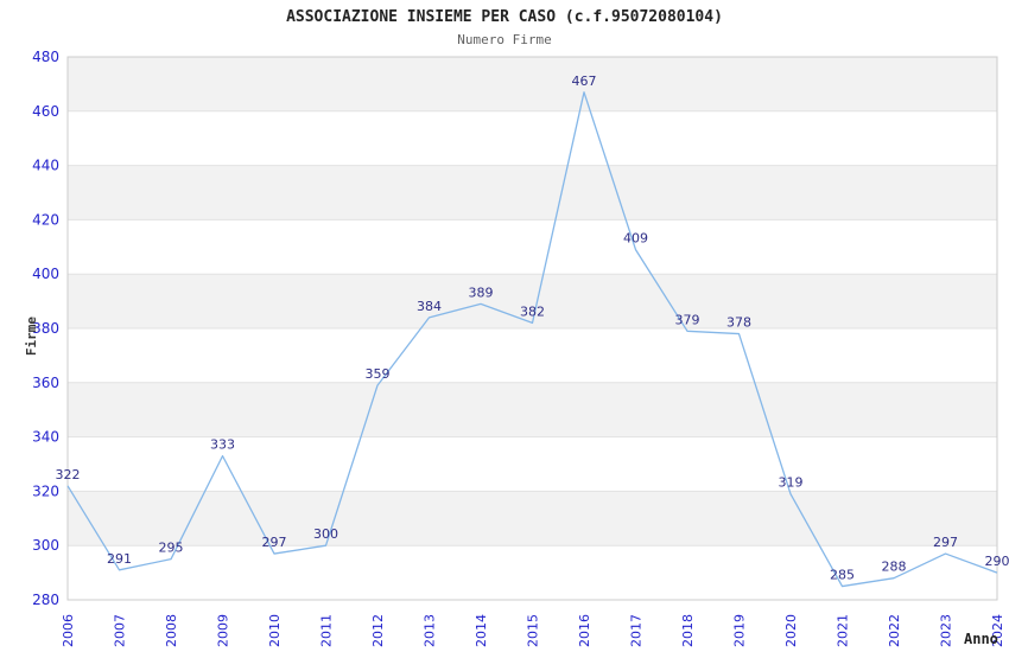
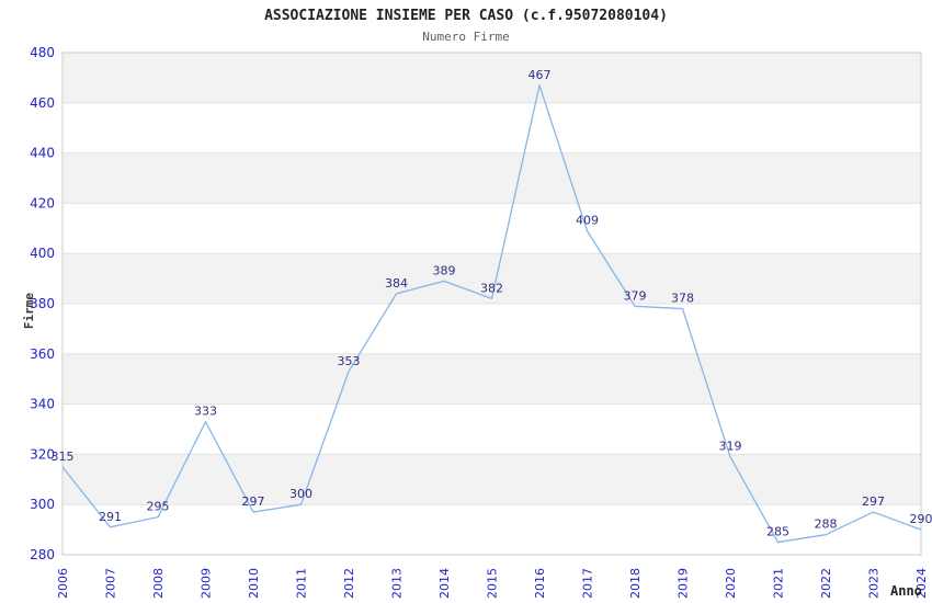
2006: 322 -> 315
2012: 359 -> 353
